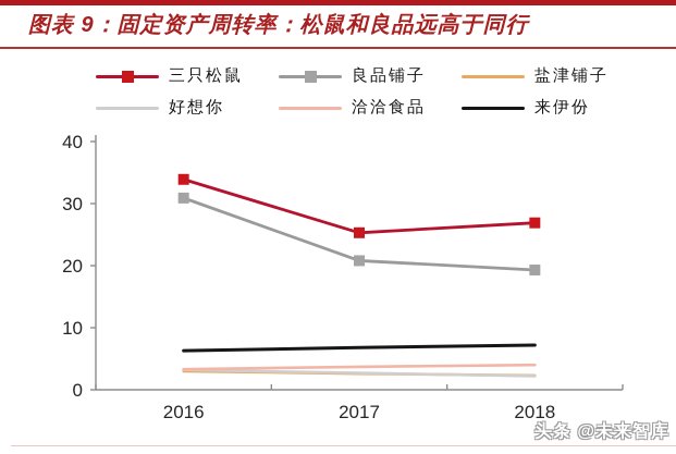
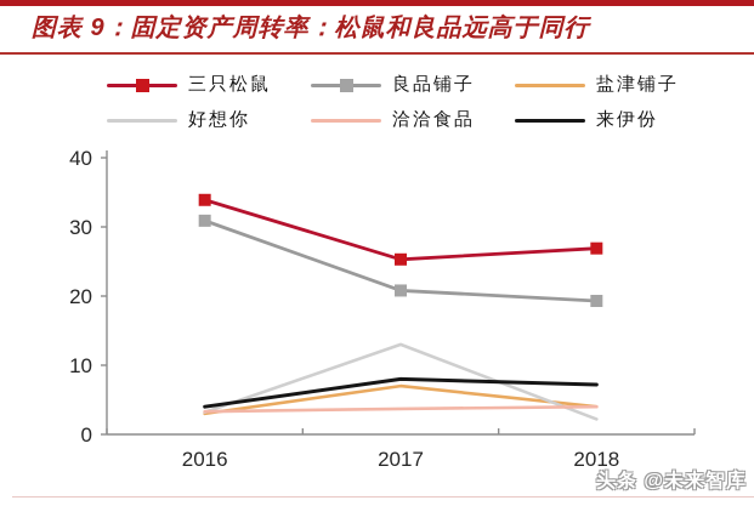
来伊份/2016: 6 -> 4
盐津铺子/2017: 3 -> 7
好想你/2017: 3 -> 13
来伊份/2017: 7 -> 8
盐津铺子/2018: 2 -> 4
